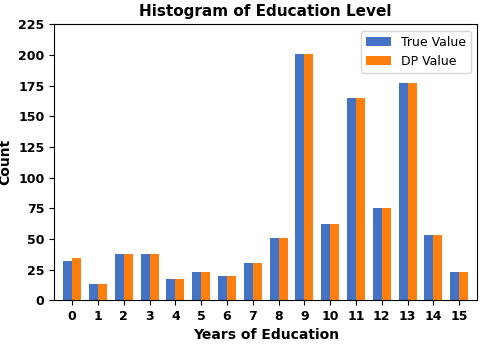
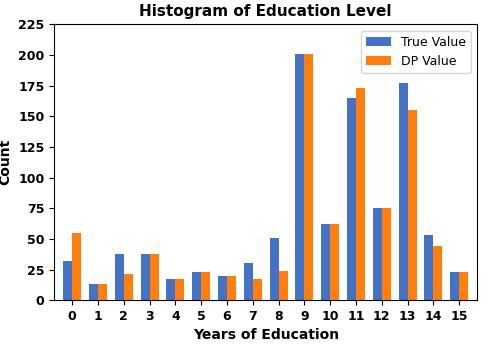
DP Value/0: 34 -> 55
DP Value/2: 38 -> 21
DP Value/7: 30 -> 17
DP Value/8: 51 -> 24
DP Value/11: 165 -> 173
DP Value/13: 177 -> 155
DP Value/14: 53 -> 44
